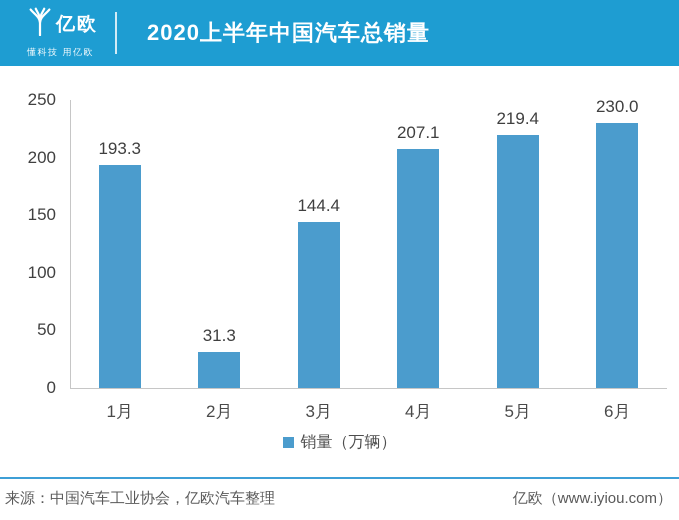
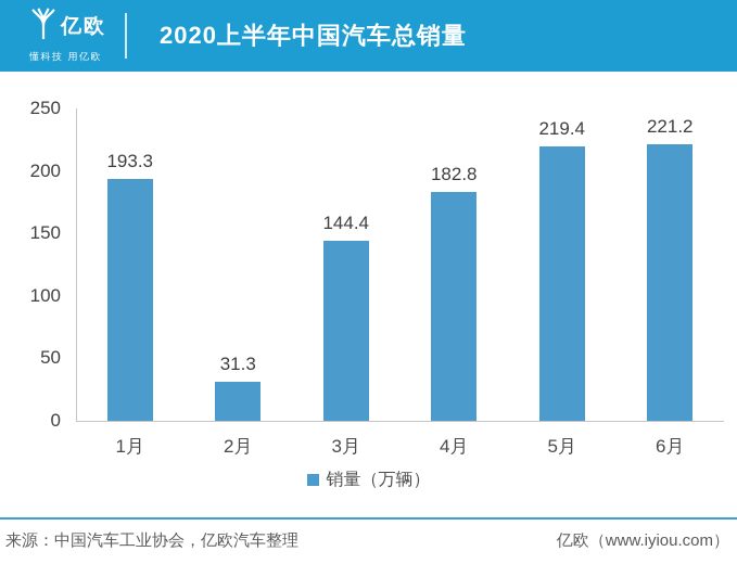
4月: 207.1 -> 182.8
6月: 230.0 -> 221.2
